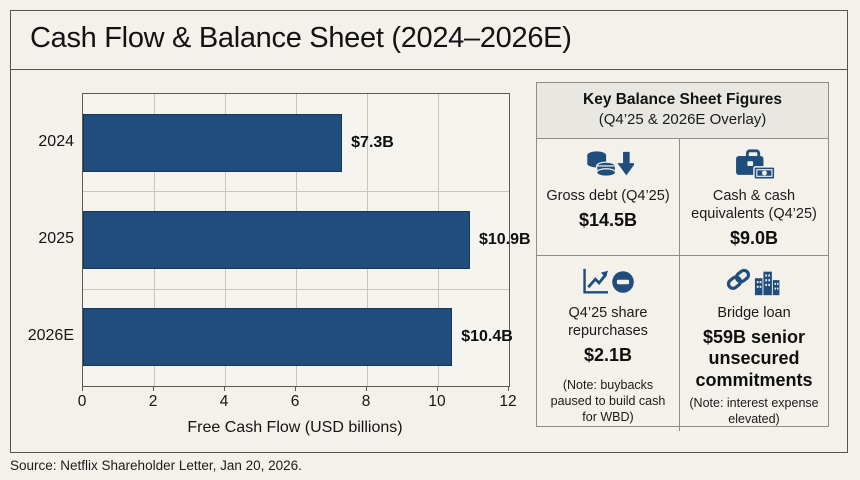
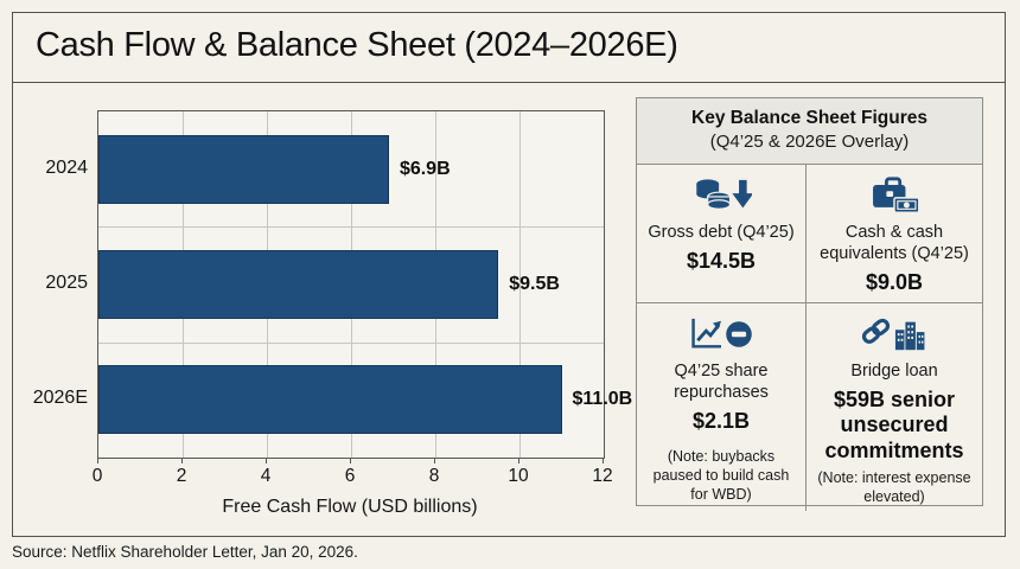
2024: $7.3B -> $6.9B
2025: $10.9B -> $9.5B
2026E: $10.4B -> $11.0B
